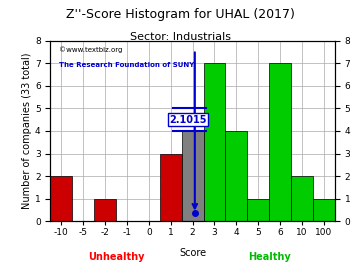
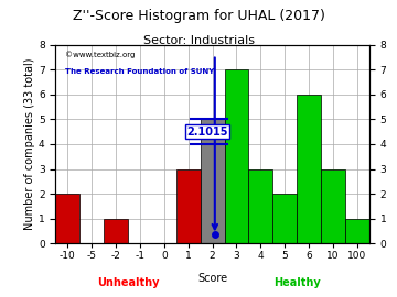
2: 4 -> 5
4: 4 -> 3
5: 1 -> 2
6: 7 -> 6
10: 2 -> 3
